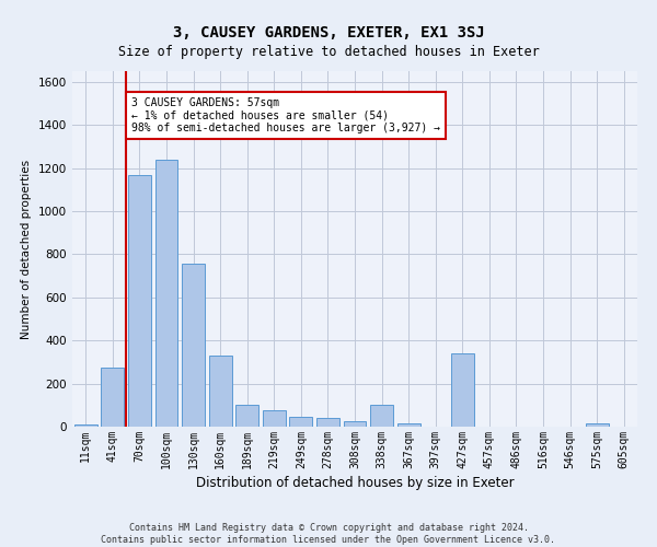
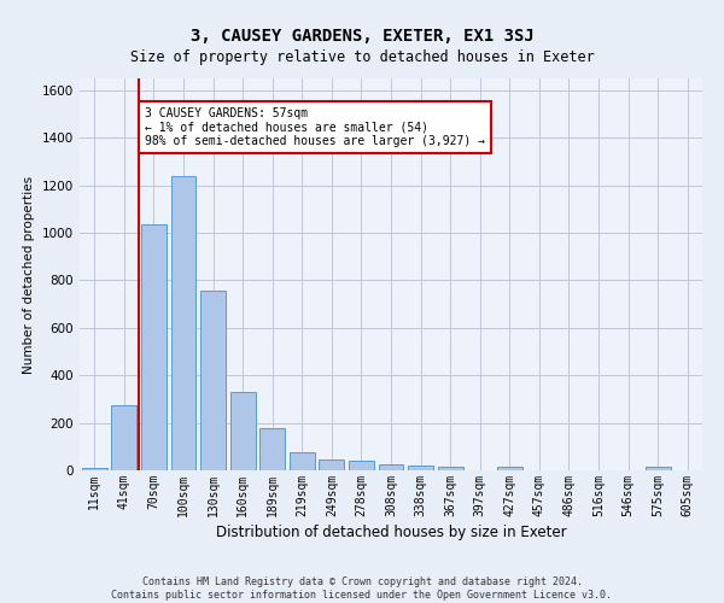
70sqm: 1170 -> 1040
189sqm: 100 -> 180
338sqm: 100 -> 20
427sqm: 340 -> 20
